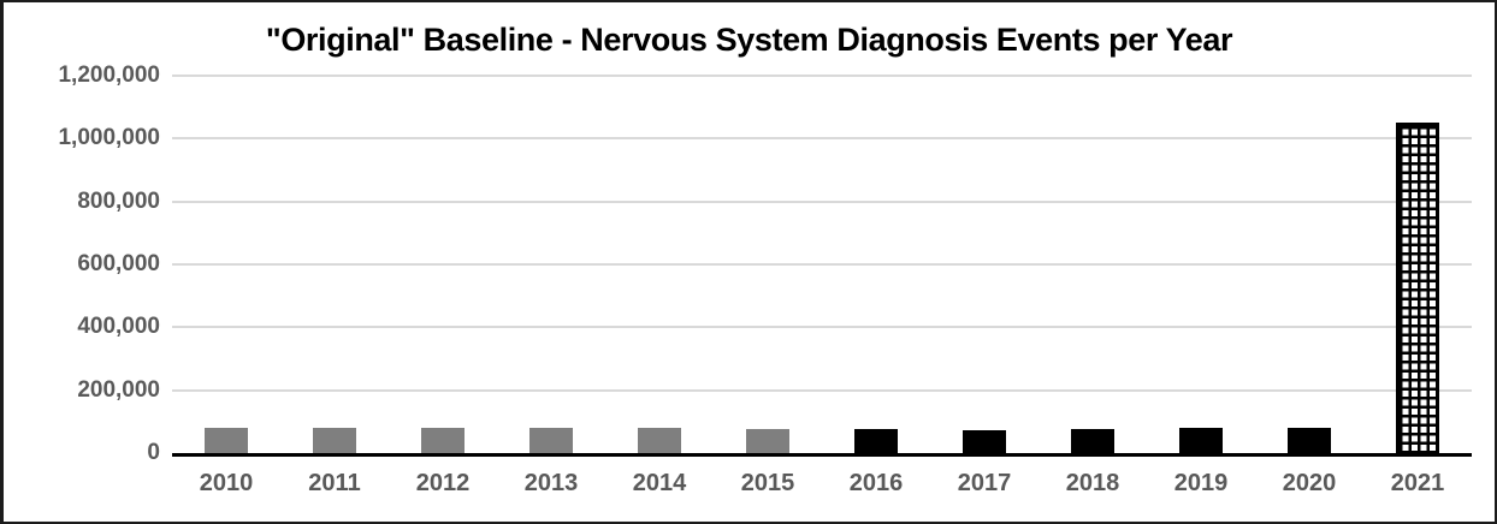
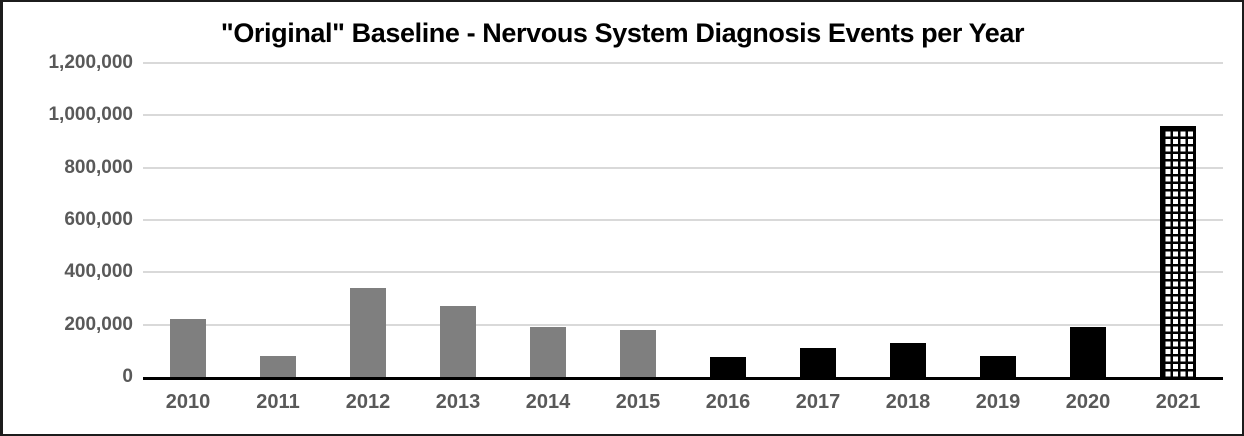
2010: 80000 -> 220000
2012: 80000 -> 340000
2013: 80000 -> 270000
2014: 80000 -> 190000
2015: 80000 -> 180000
2017: 70000 -> 110000
2018: 80000 -> 130000
2020: 80000 -> 190000
2021: 1050000 -> 960000
